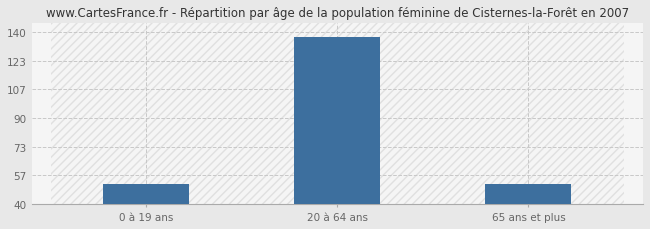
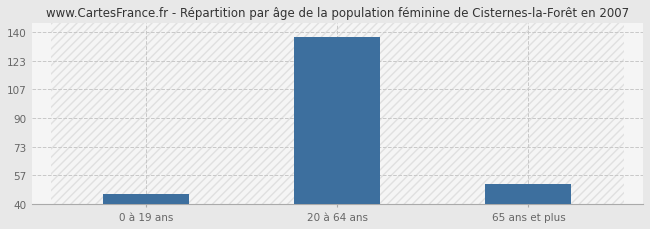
0 à 19 ans: 52 -> 46
